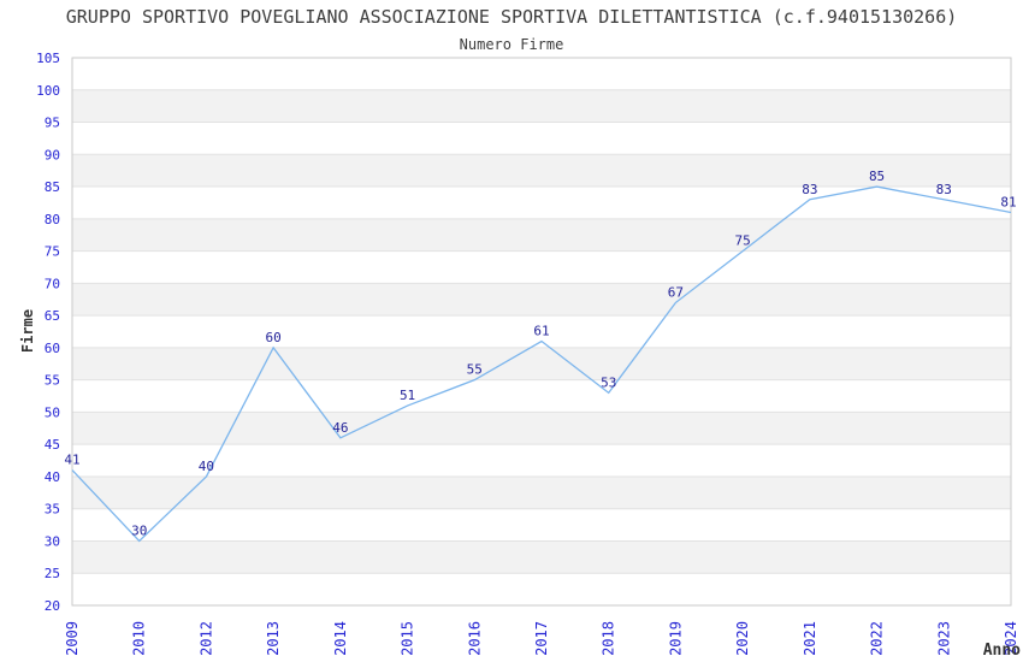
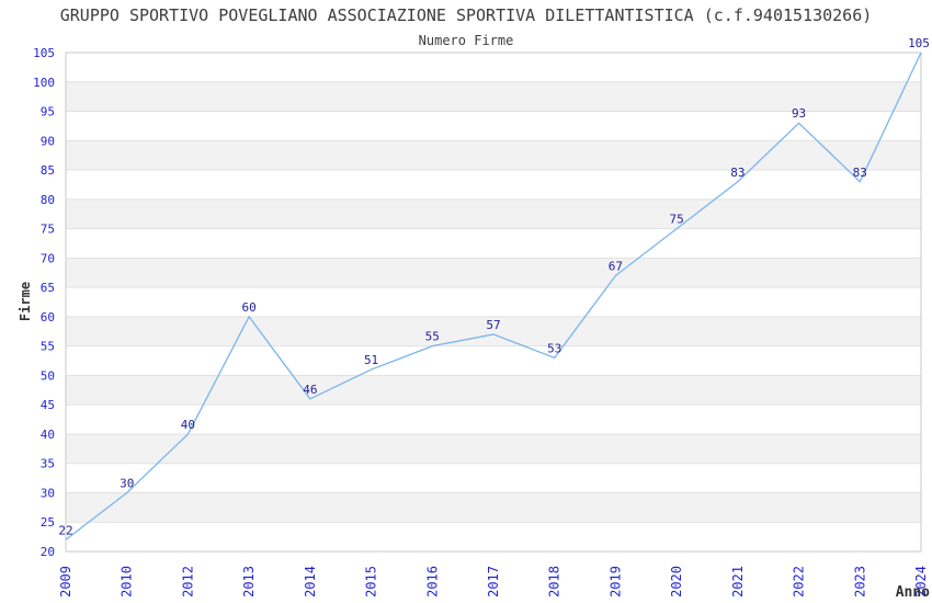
2009: 41 -> 22
2017: 61 -> 57
2022: 85 -> 93
2024: 81 -> 105
